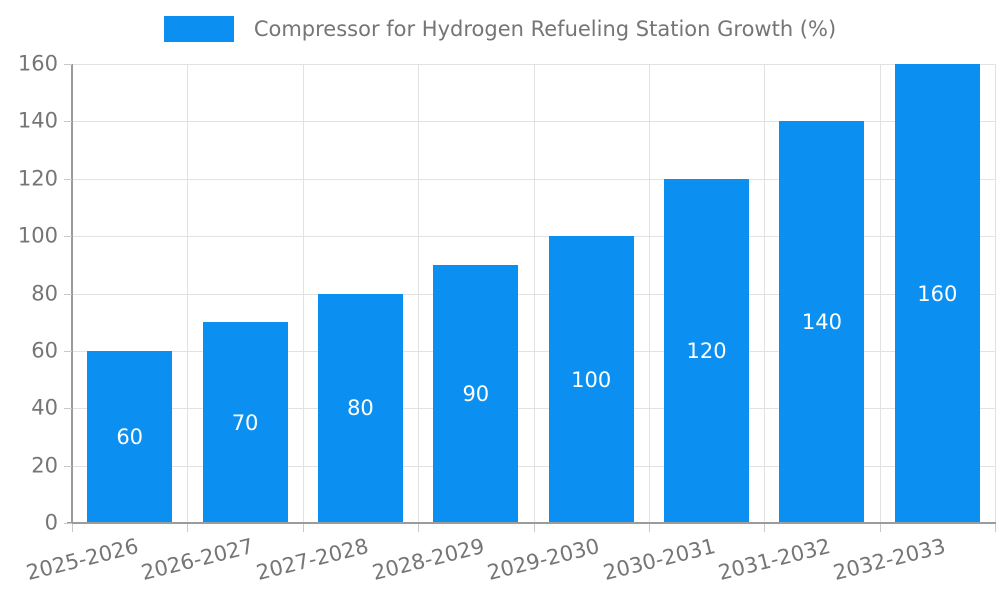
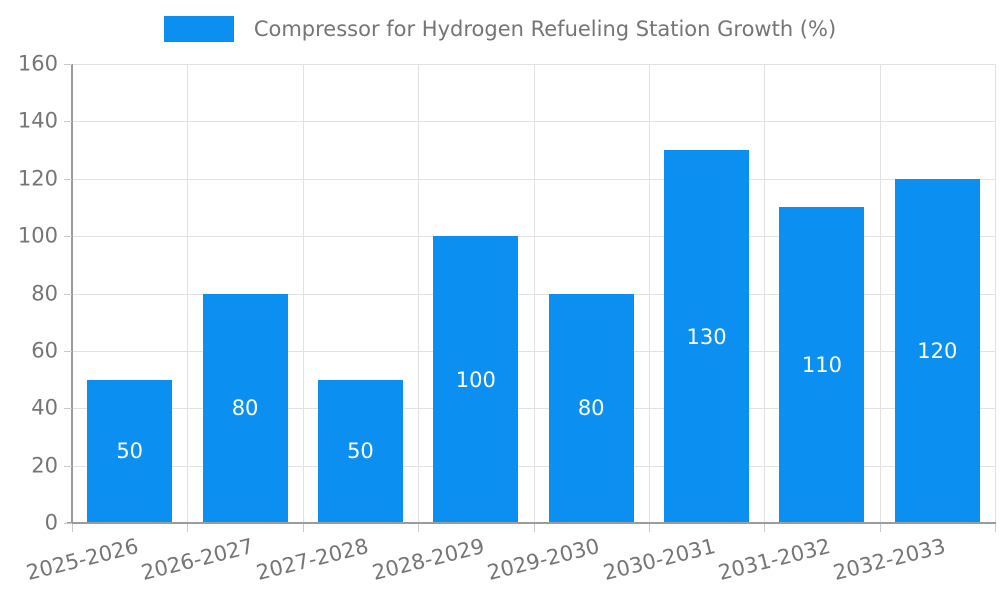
2025-2026: 60 -> 50
2026-2027: 70 -> 80
2027-2028: 80 -> 50
2028-2029: 90 -> 100
2029-2030: 100 -> 80
2030-2031: 120 -> 130
2031-2032: 140 -> 110
2032-2033: 160 -> 120
